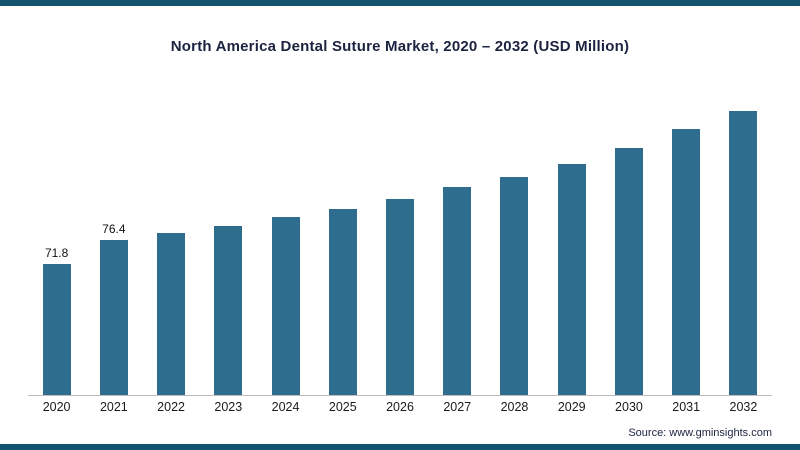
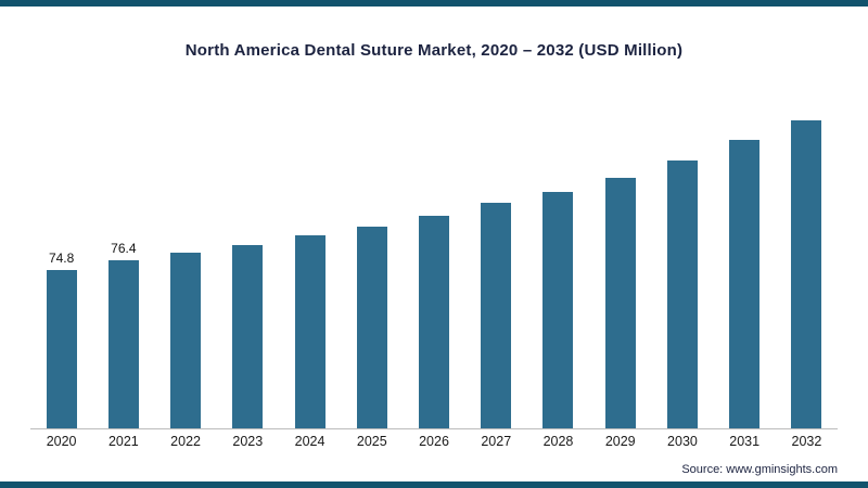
2020: 71.8 -> 74.8
